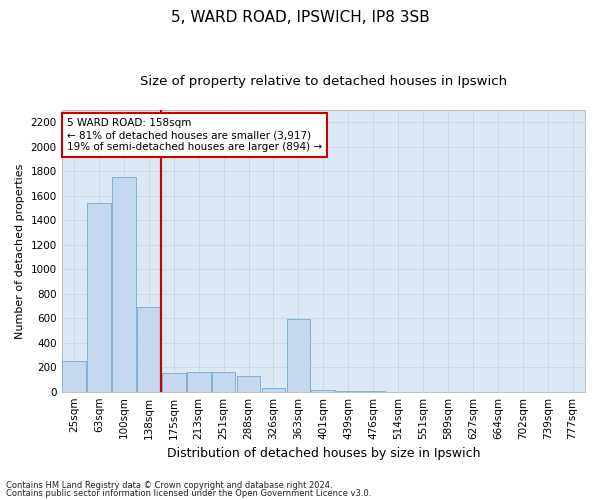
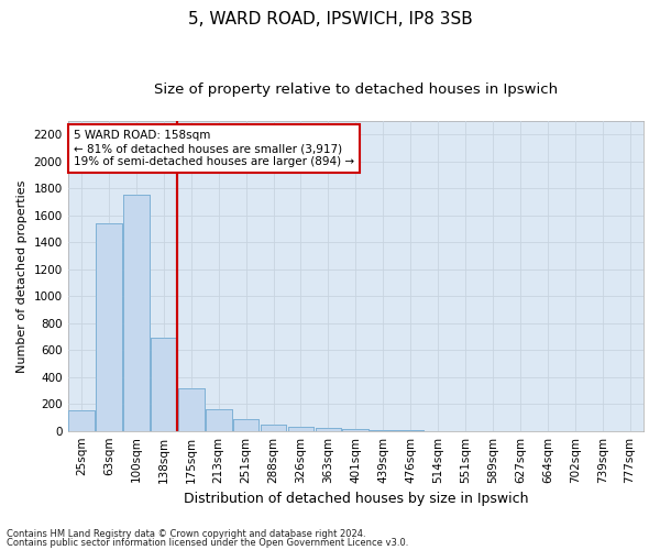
25sqm: 250 -> 160
175sqm: 150 -> 320
251sqm: 160 -> 80
288sqm: 130 -> 40
363sqm: 590 -> 20
